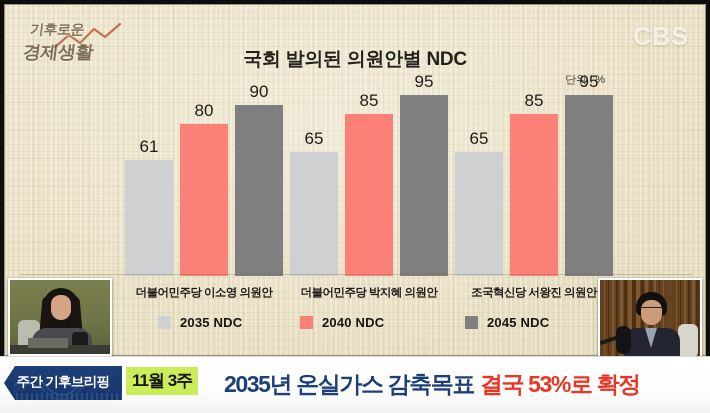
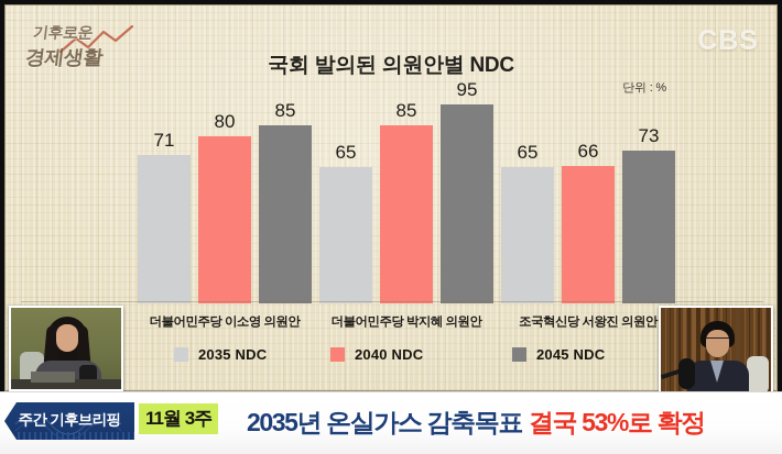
2035 NDC/더불어민주당 이소영 의원안: 61 -> 71
2045 NDC/더불어민주당 이소영 의원안: 90 -> 85
2040 NDC/조국혁신당 서왕진 의원안: 85 -> 66
2045 NDC/조국혁신당 서왕진 의원안: 95 -> 73
